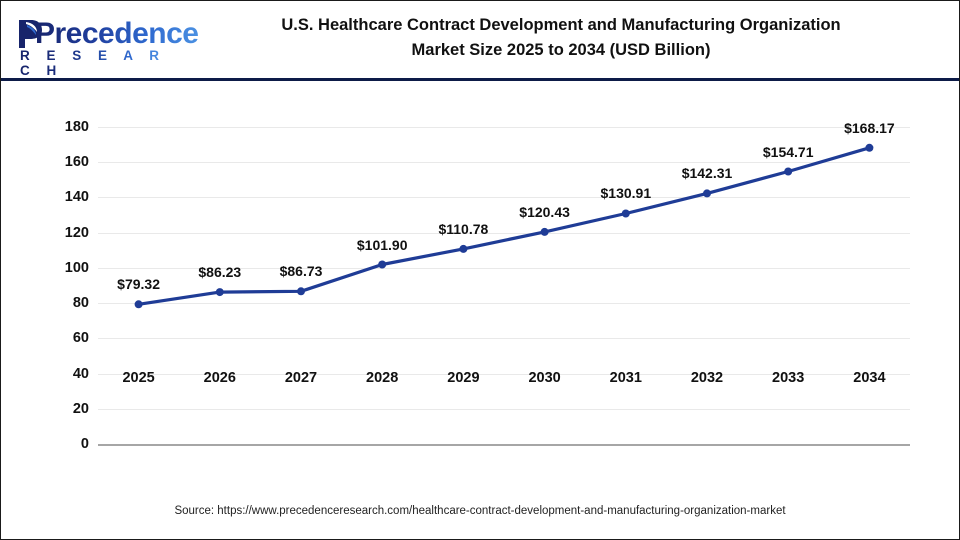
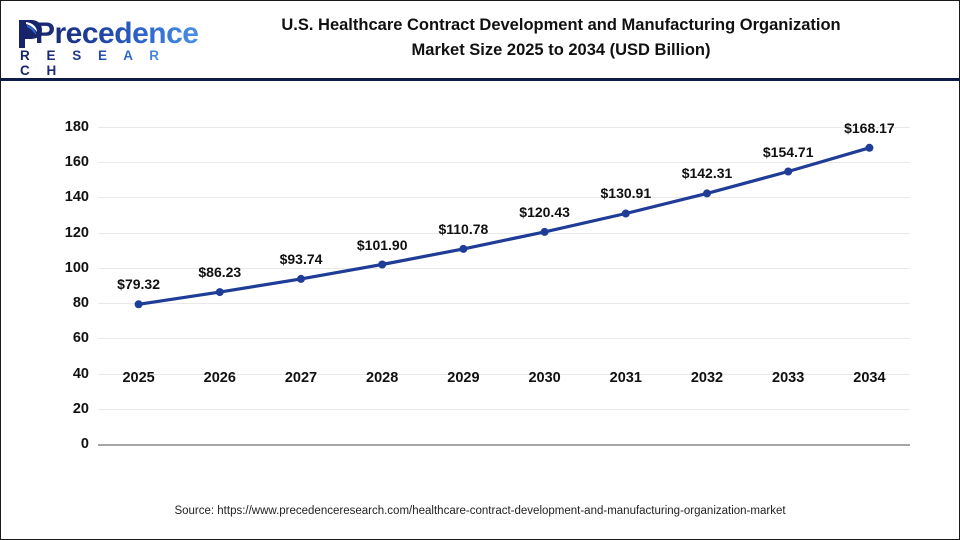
2027: $86.73 -> $93.74
